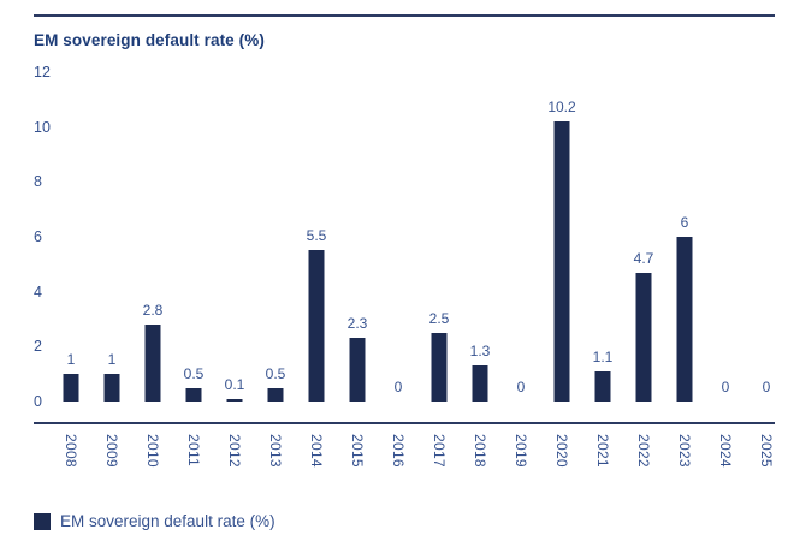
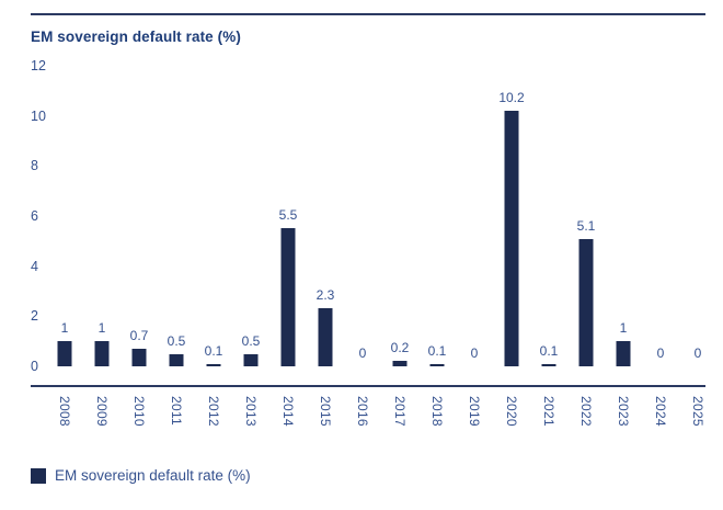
2010: 2.8 -> 0.7
2017: 2.5 -> 0.2
2018: 1.3 -> 0.1
2021: 1.1 -> 0.1
2022: 4.7 -> 5.1
2023: 6 -> 1
